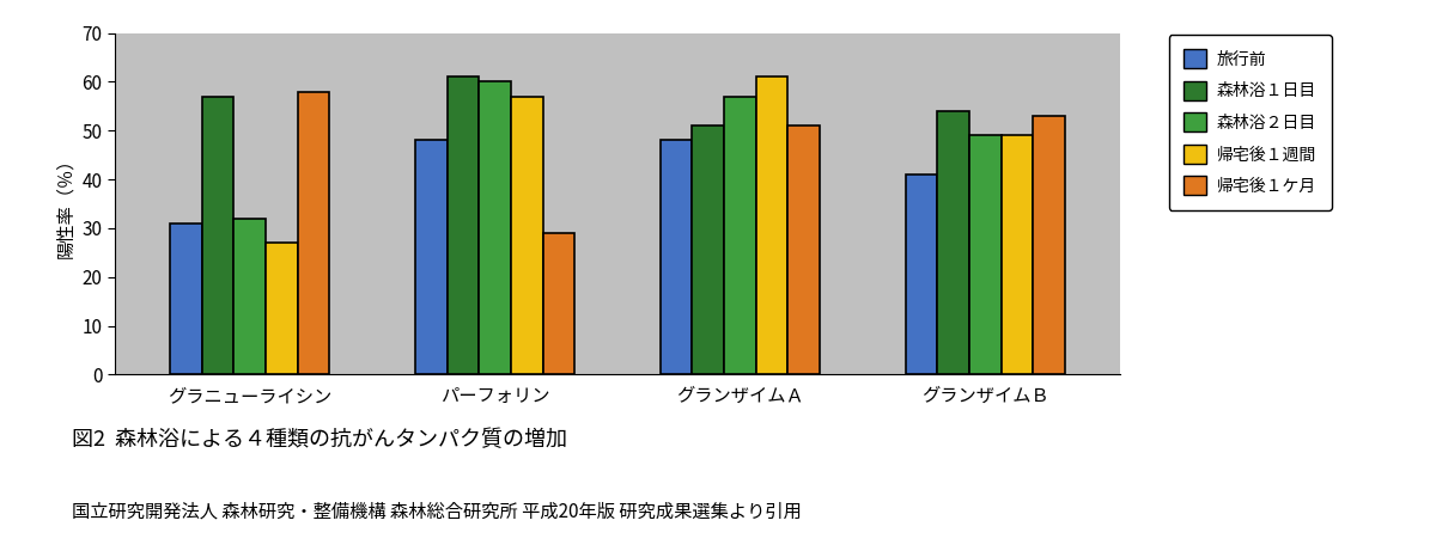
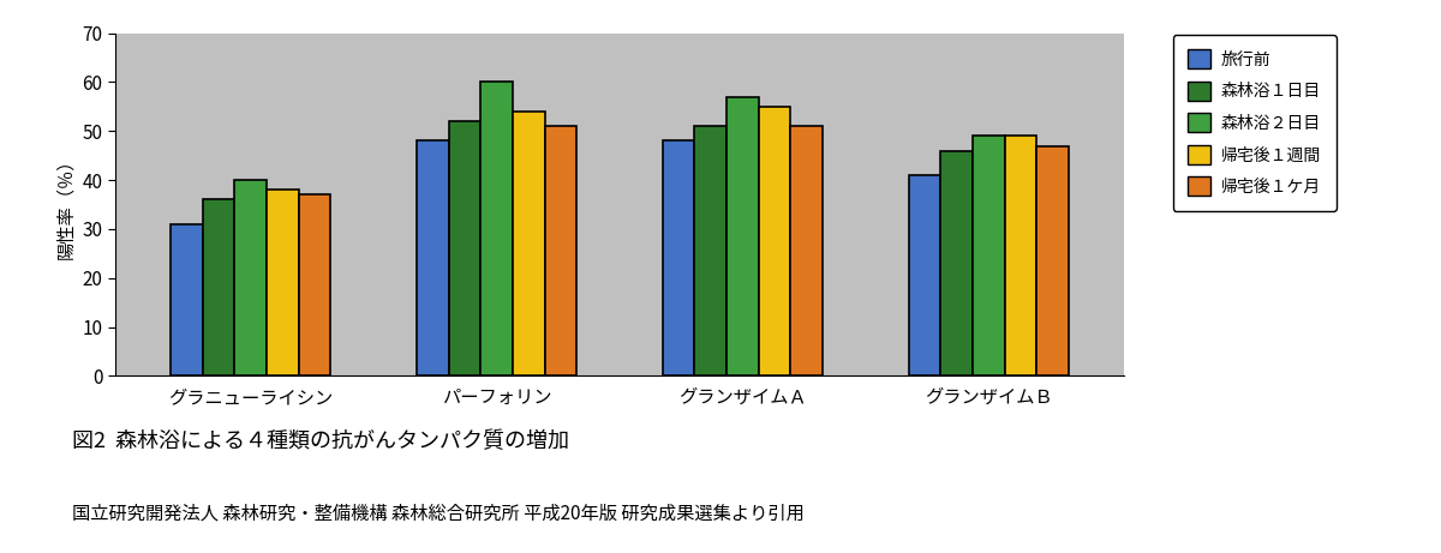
森林浴１日目/グラニューライシン: 57 -> 36
森林浴２日目/グラニューライシン: 32 -> 40
帰宅後１週間/グラニューライシン: 27 -> 38
帰宅後１ケ月/グラニューライシン: 58 -> 37
森林浴１日目/パーフォリン: 61 -> 52
帰宅後１週間/パーフォリン: 57 -> 54
帰宅後１ケ月/パーフォリン: 29 -> 51
帰宅後１週間/グランザイムＡ: 61 -> 55
森林浴１日目/グランザイムＢ: 54 -> 46
帰宅後１ケ月/グランザイムＢ: 53 -> 47
